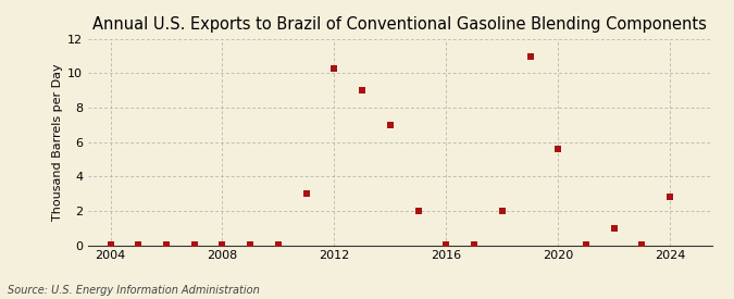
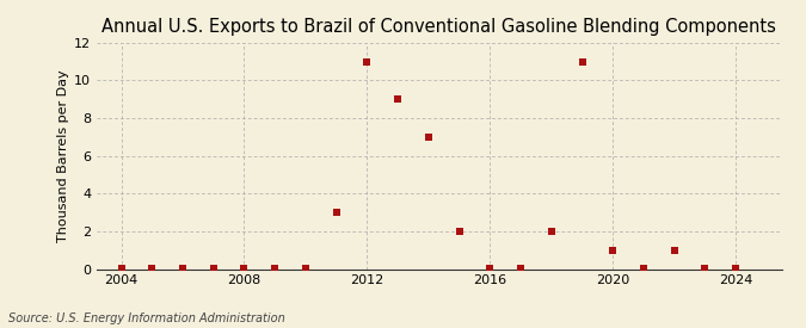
2012: 10.3 -> 11.0
2020: 5.6 -> 1.0
2024: 2.8 -> 0.1
